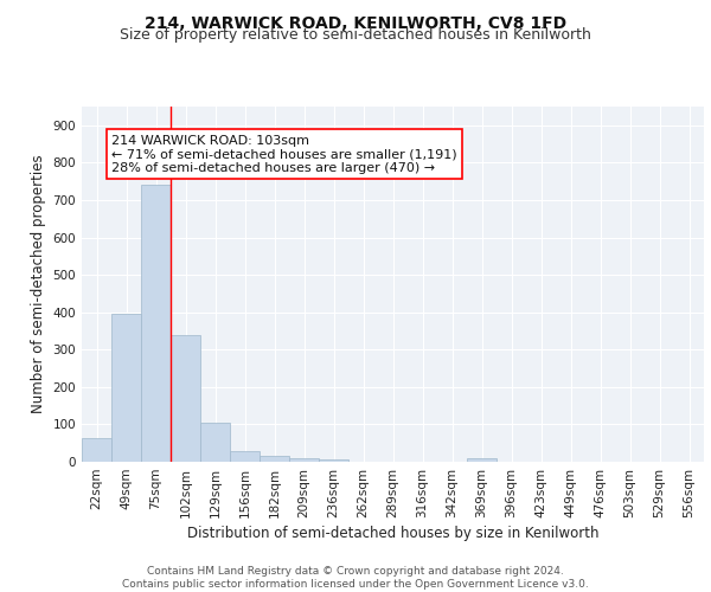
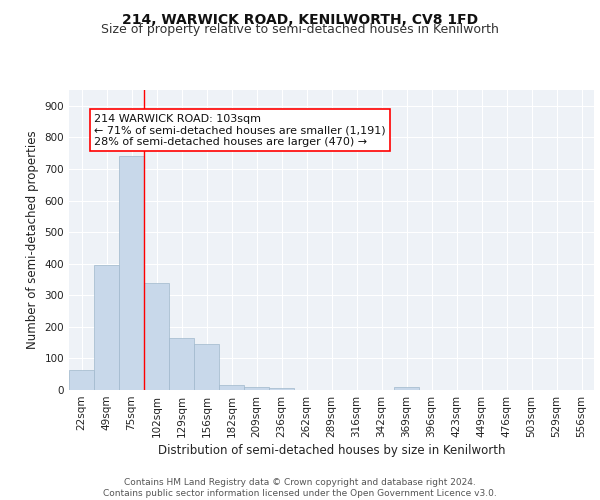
129sqm: 104 -> 165
156sqm: 29 -> 145
